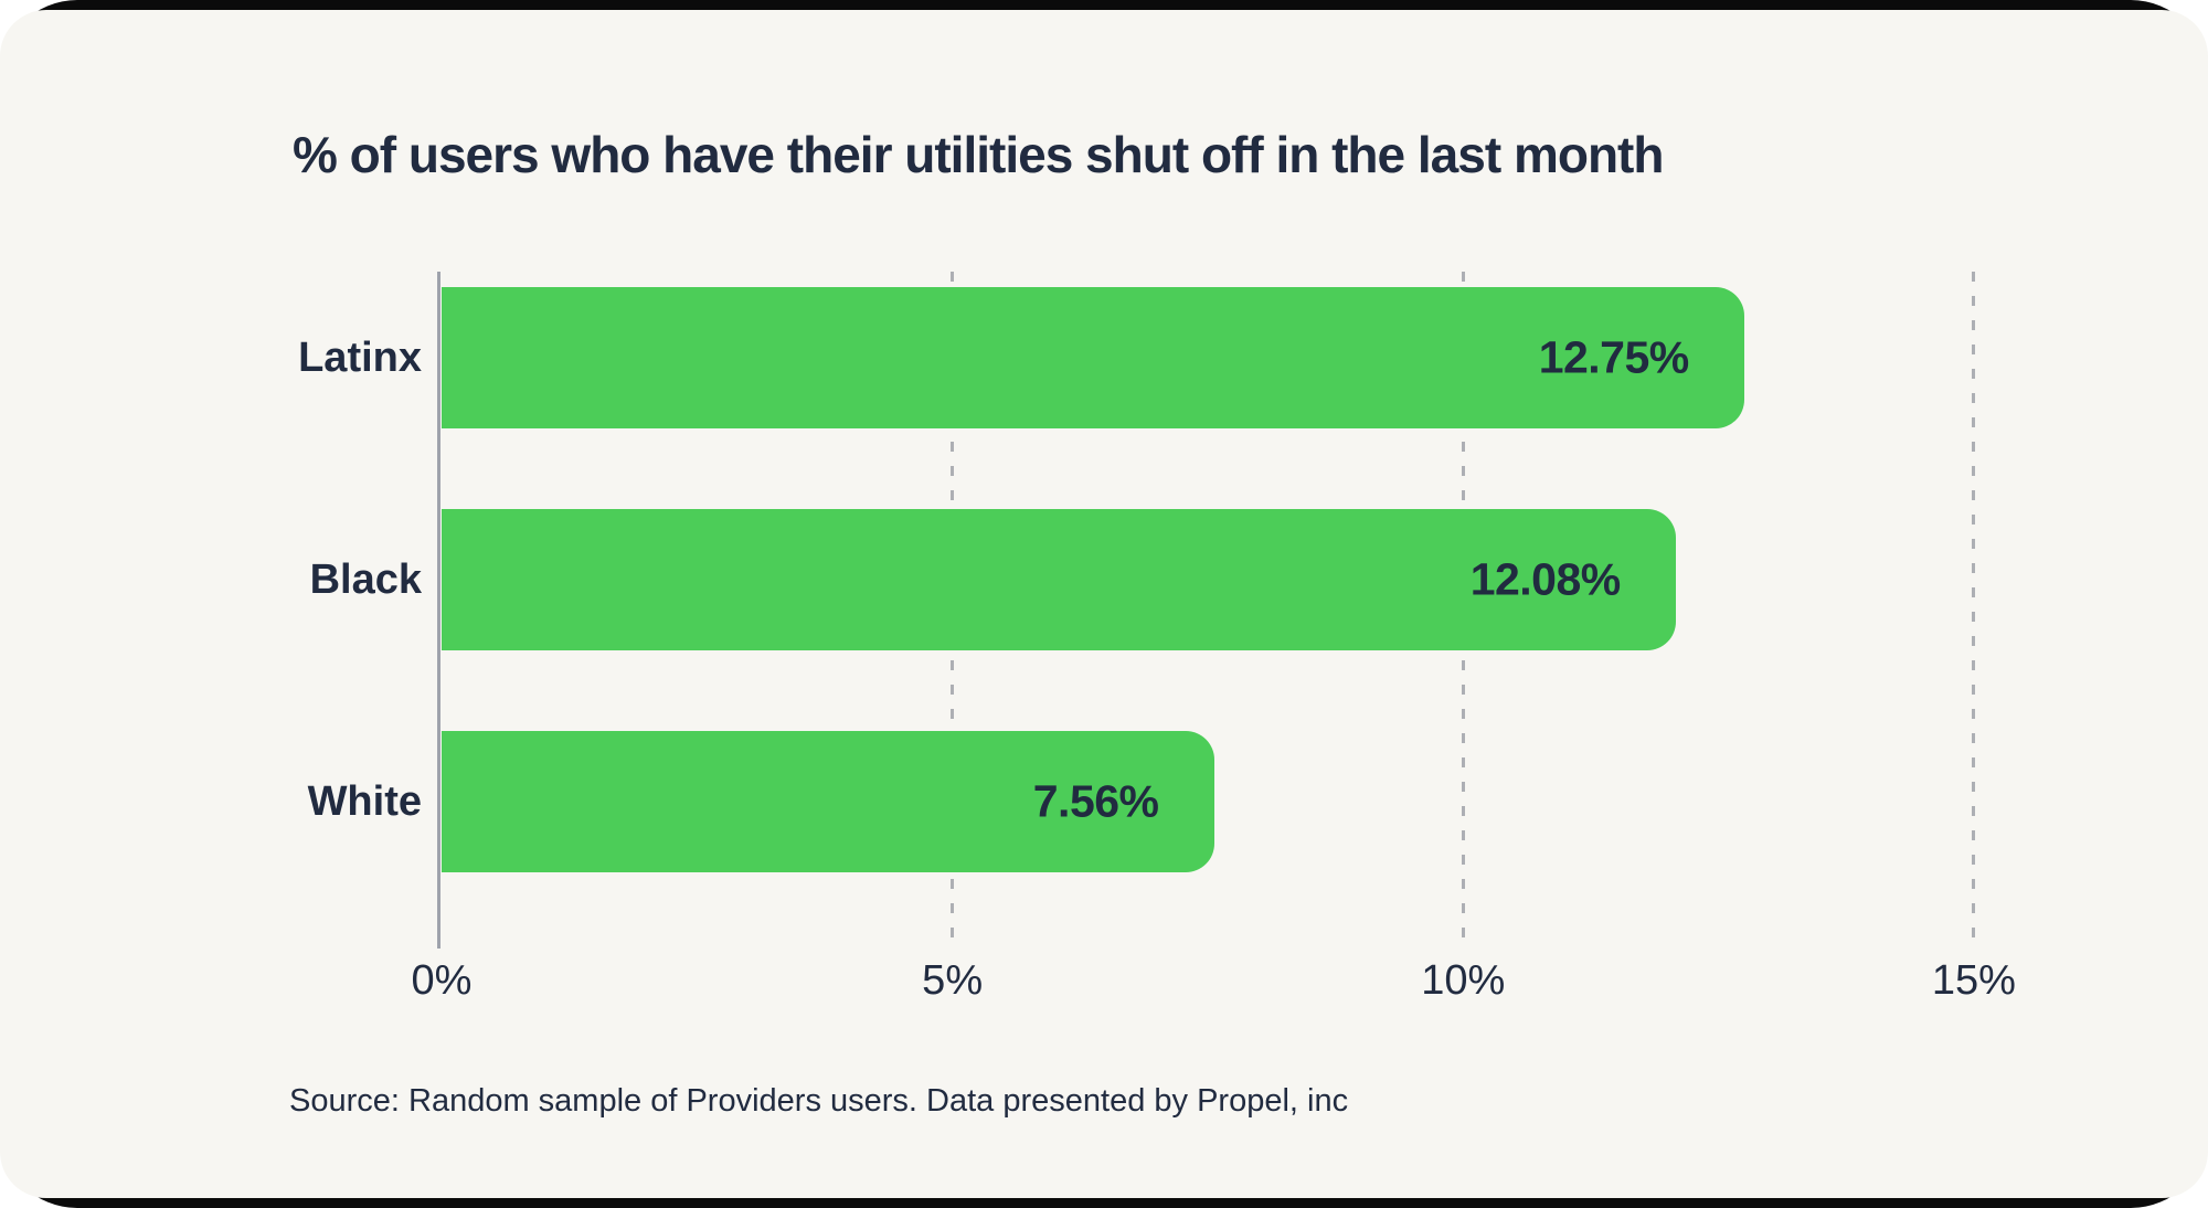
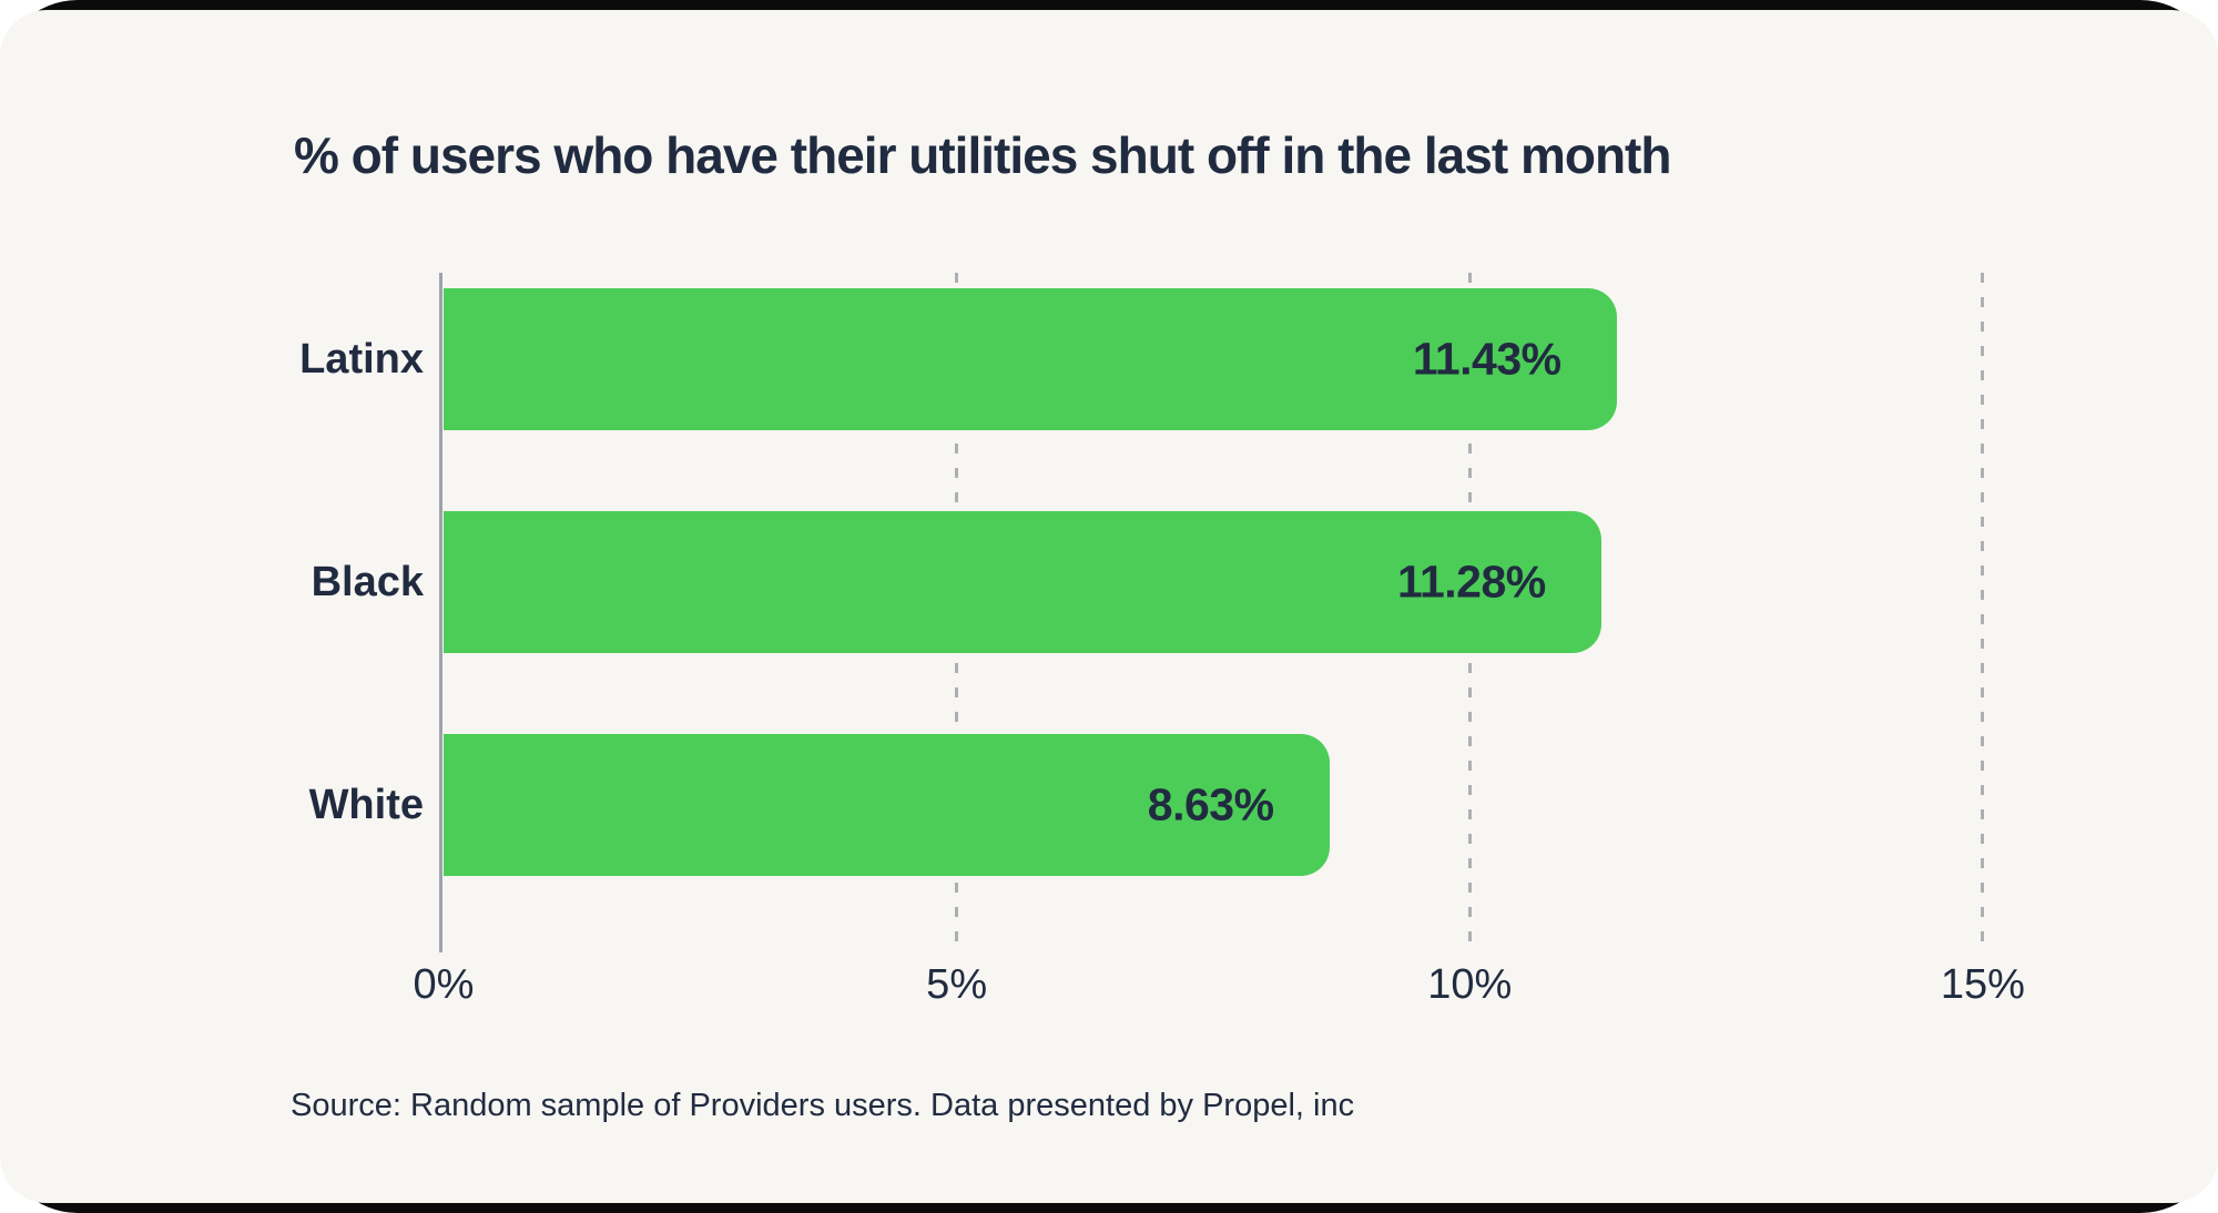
Latinx: 12.75% -> 11.43%
Black: 12.08% -> 11.28%
White: 7.56% -> 8.63%
